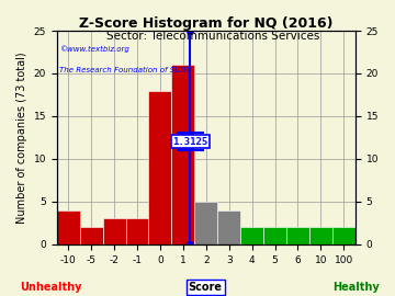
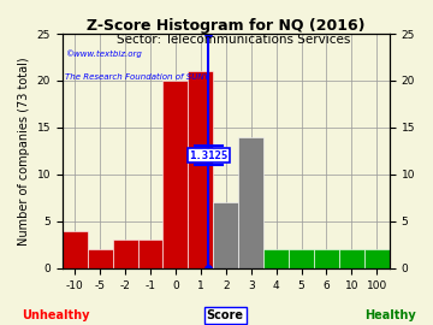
0: 18 -> 20
2: 5 -> 7
3: 4 -> 14
